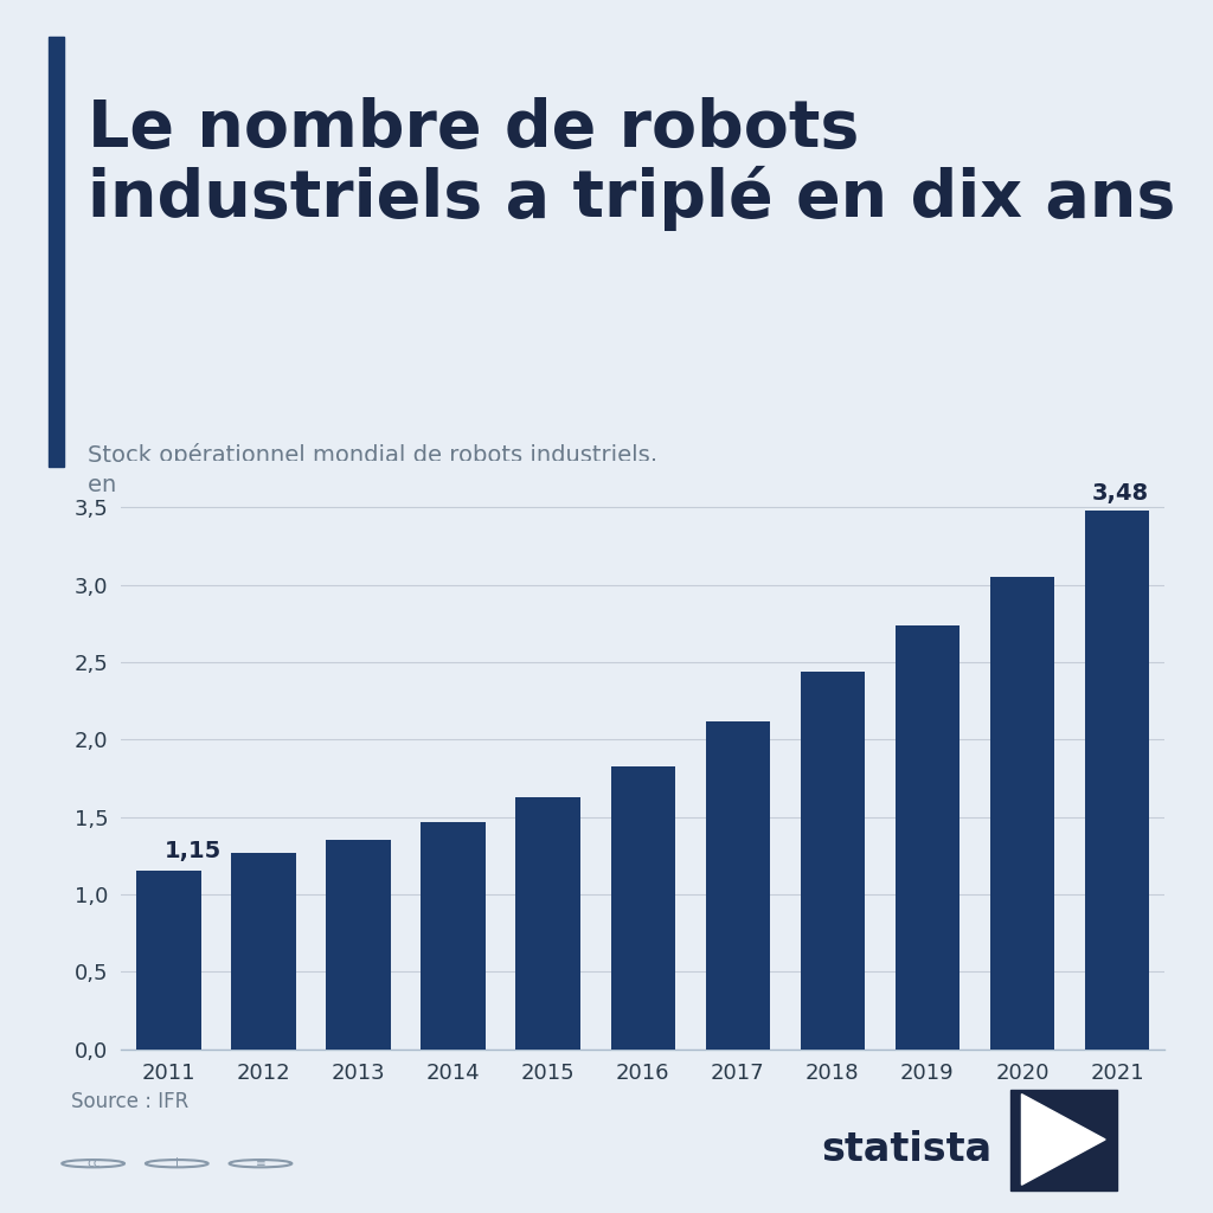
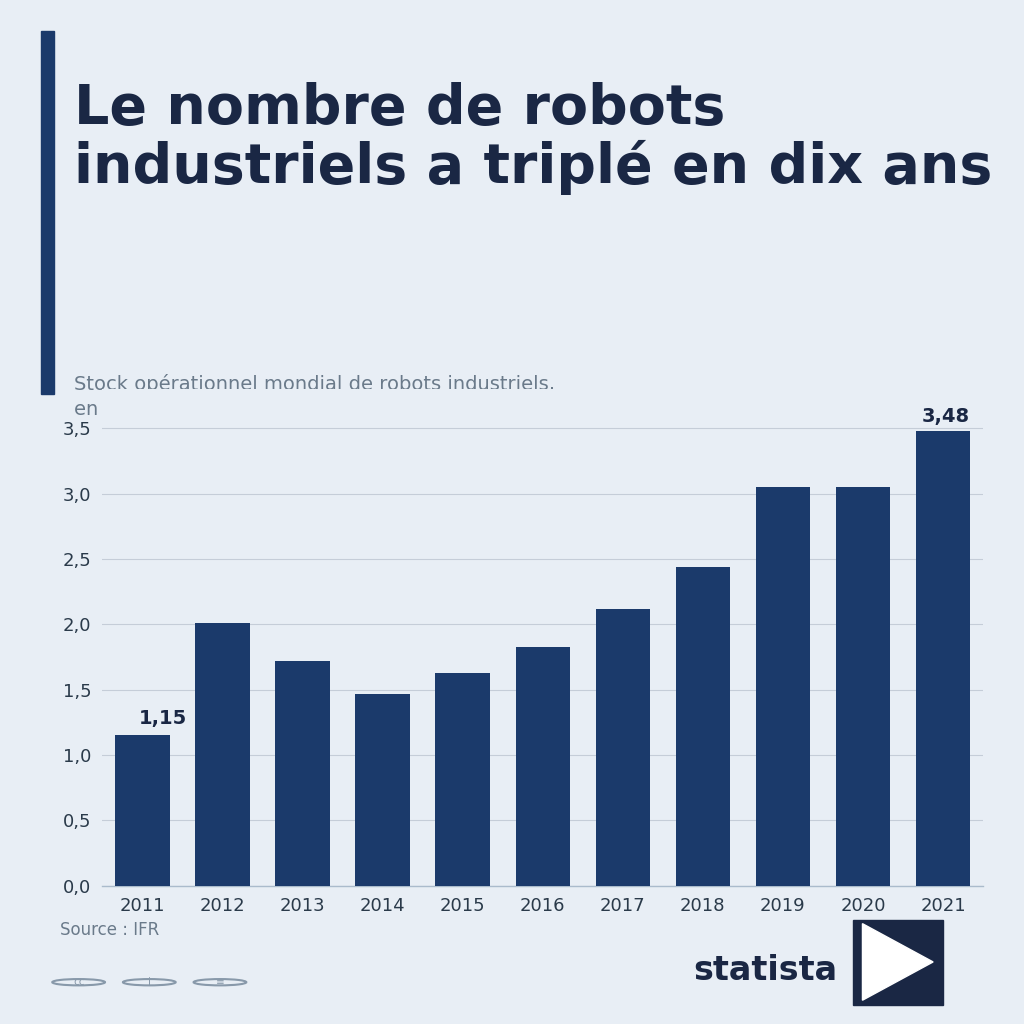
2012: 1,27 -> 2,01
2013: 1,35 -> 1,72
2019: 2,74 -> 3,05
